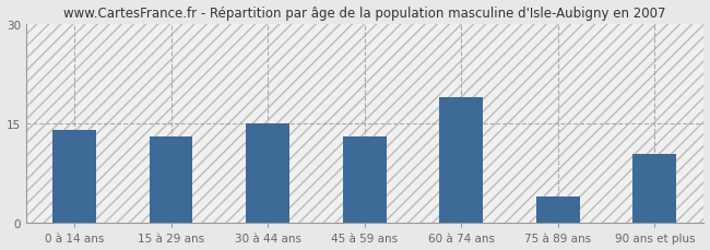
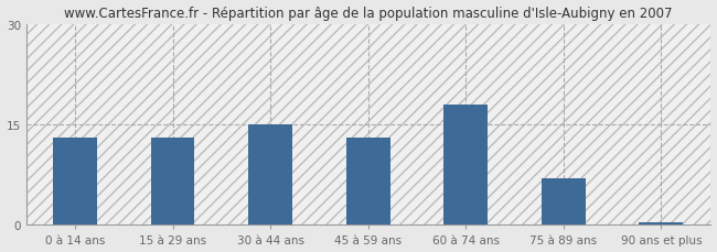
0 à 14 ans: 14.0 -> 13.0
60 à 74 ans: 19.0 -> 18.0
75 à 89 ans: 4.0 -> 7.0
90 ans et plus: 10.4 -> 0.4
